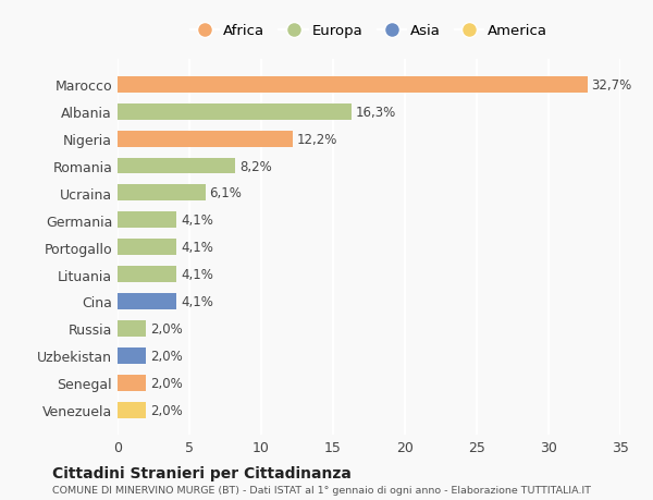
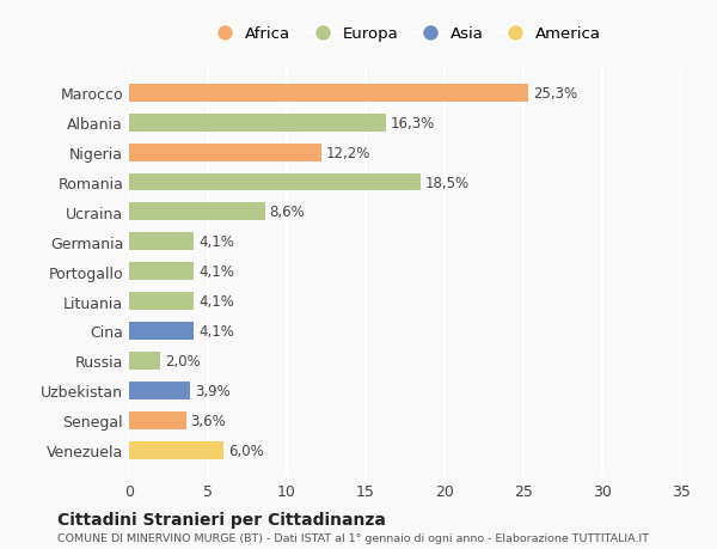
Marocco: 32,7% -> 25,3%
Romania: 8,2% -> 18,5%
Ucraina: 6,1% -> 8,6%
Uzbekistan: 2,0% -> 3,9%
Senegal: 2,0% -> 3,6%
Venezuela: 2,0% -> 6,0%
